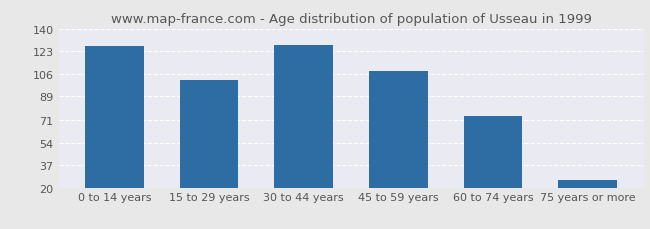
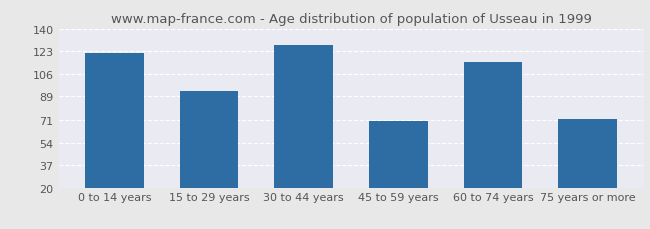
0 to 14 years: 127 -> 122
15 to 29 years: 101 -> 93
45 to 59 years: 108 -> 70
60 to 74 years: 74 -> 115
75 years or more: 26 -> 72
